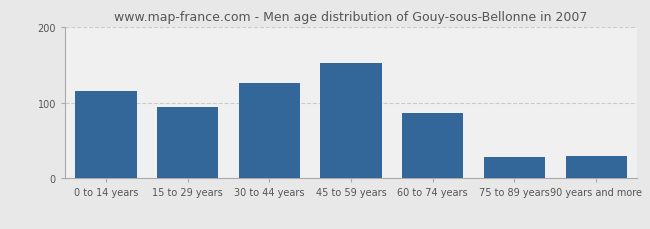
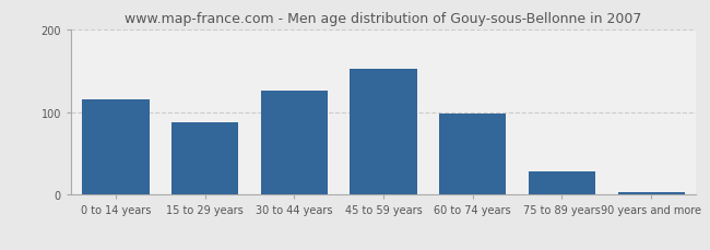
15 to 29 years: 94 -> 87
60 to 74 years: 86 -> 98
90 years and more: 30 -> 3
